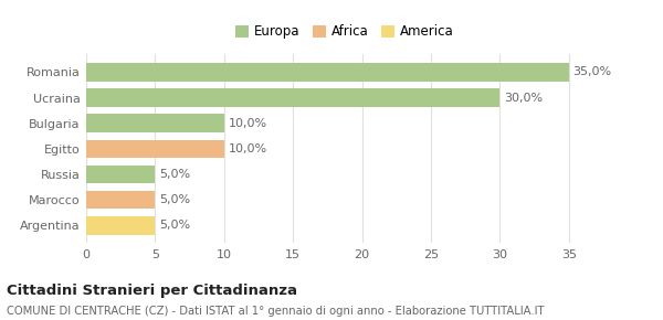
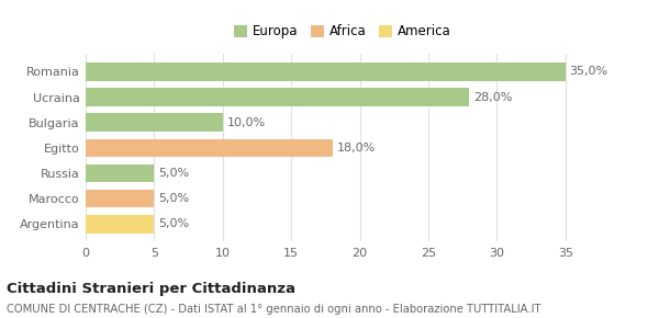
Ucraina: 30,0% -> 28,0%
Egitto: 10,0% -> 18,0%
